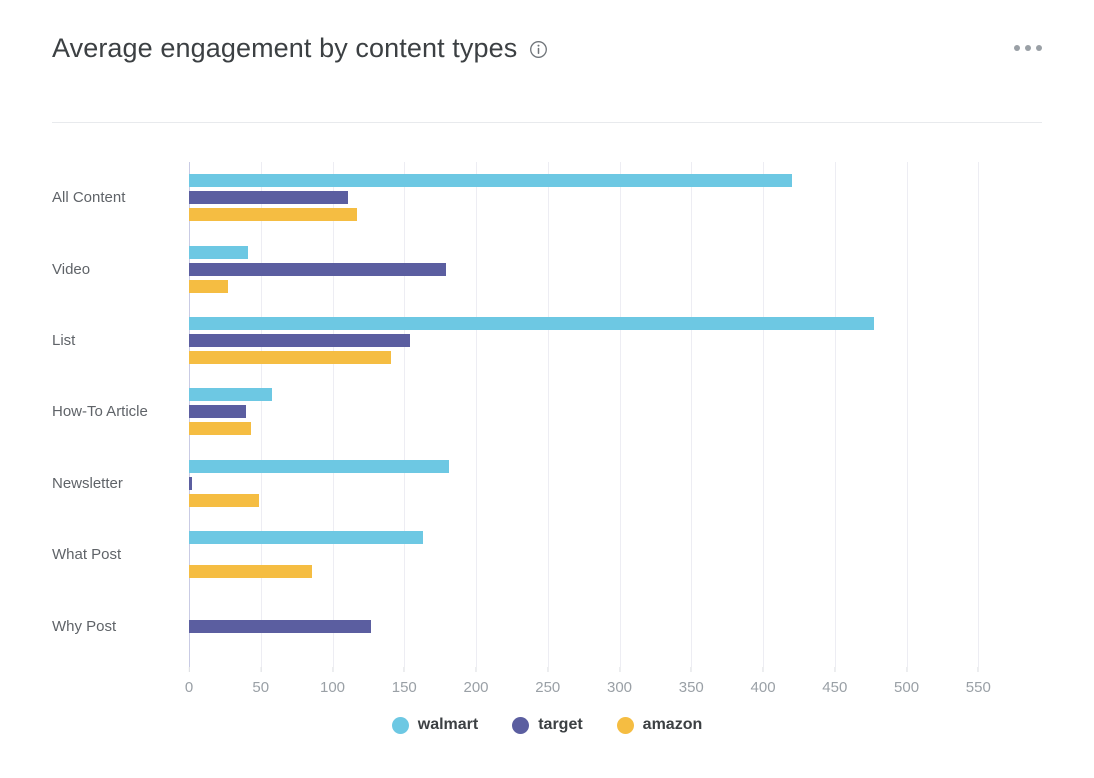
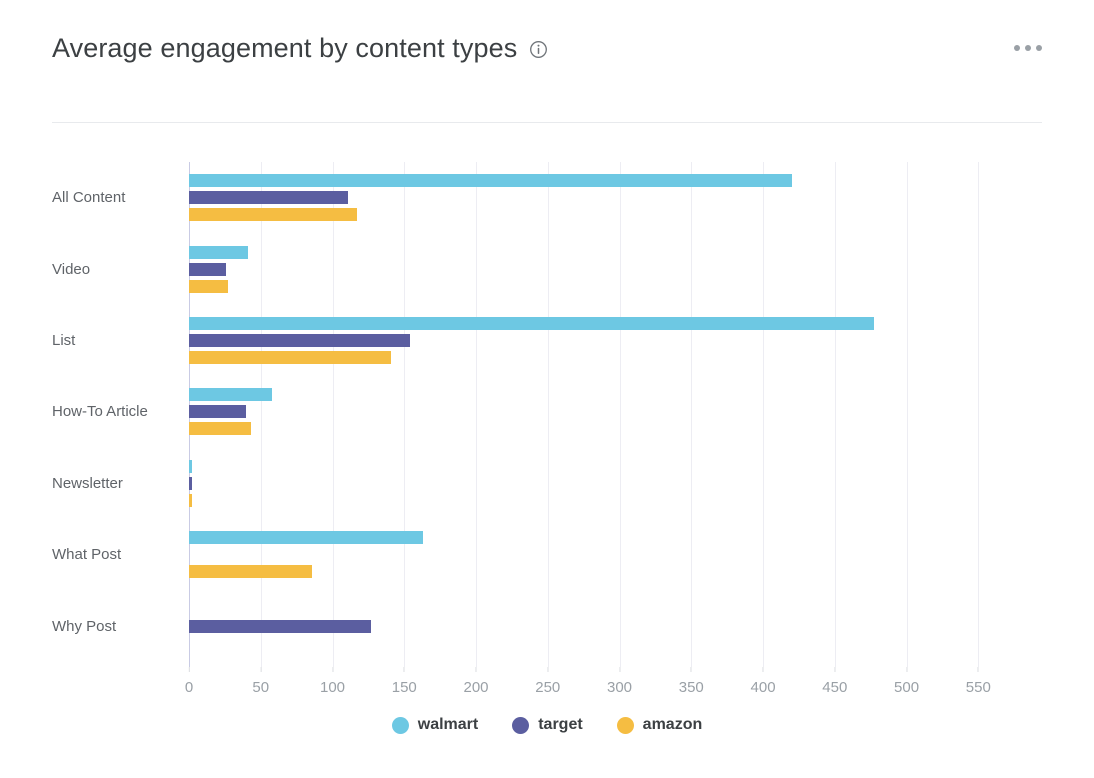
target/Video: 179 -> 26
walmart/Newsletter: 181 -> 2
amazon/Newsletter: 49 -> 2
